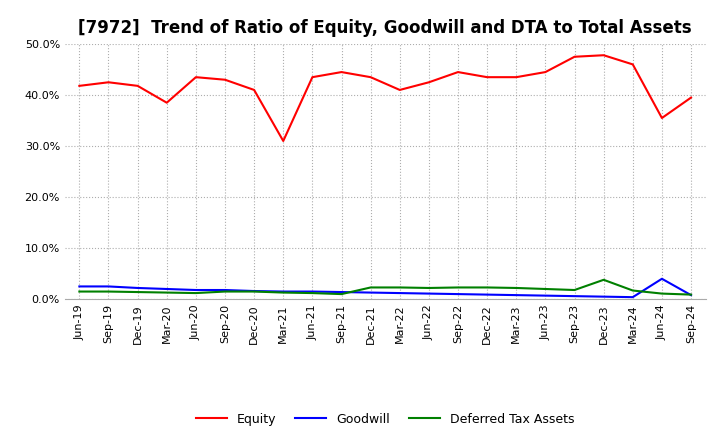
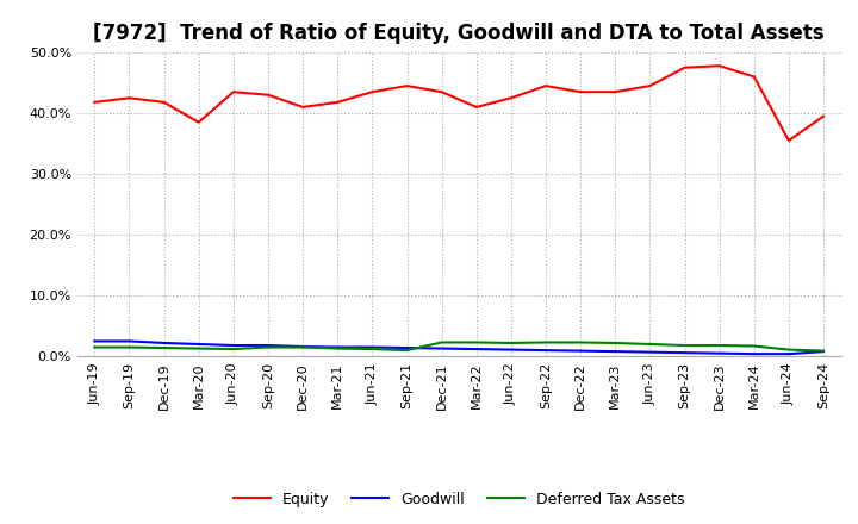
Equity/Mar-21: 31.0% -> 41.8%
Deferred Tax Assets/Dec-23: 3.8% -> 1.8%
Goodwill/Jun-24: 4.0% -> 0.4%
